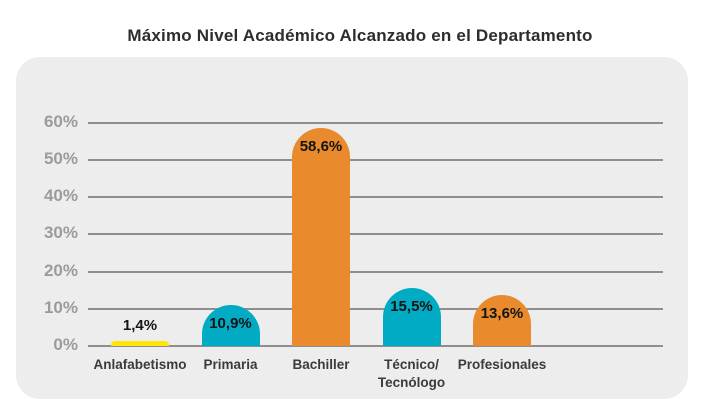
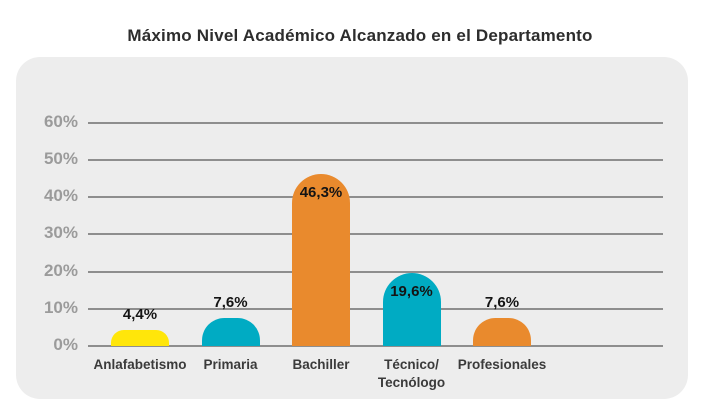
Anlafabetismo: 1,4% -> 4,4%
Primaria: 10,9% -> 7,6%
Bachiller: 58,6% -> 46,3%
Técnico/ Tecnólogo: 15,5% -> 19,6%
Profesionales: 13,6% -> 7,6%
